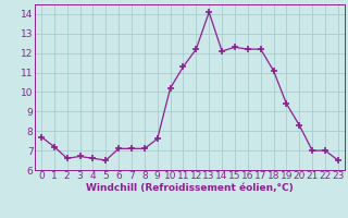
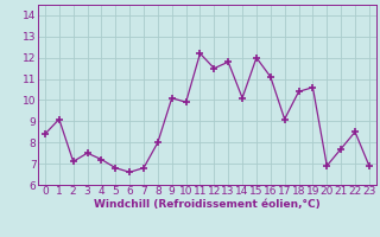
0: 7.7 -> 8.4
1: 7.2 -> 9.1
2: 6.6 -> 7.1
3: 6.7 -> 7.5
4: 6.6 -> 7.2
5: 6.5 -> 6.8
6: 7.1 -> 6.6
7: 7.1 -> 6.8
8: 7.1 -> 8.0
9: 7.6 -> 10.1
10: 10.2 -> 9.9
11: 11.3 -> 12.2
12: 12.2 -> 11.5
13: 14.1 -> 11.8
14: 12.1 -> 10.1
15: 12.3 -> 12.0
16: 12.2 -> 11.1
17: 12.2 -> 9.1
18: 11.1 -> 10.4
19: 9.4 -> 10.6
20: 8.3 -> 6.9
21: 7.0 -> 7.7
22: 7.0 -> 8.5
23: 6.5 -> 6.9
